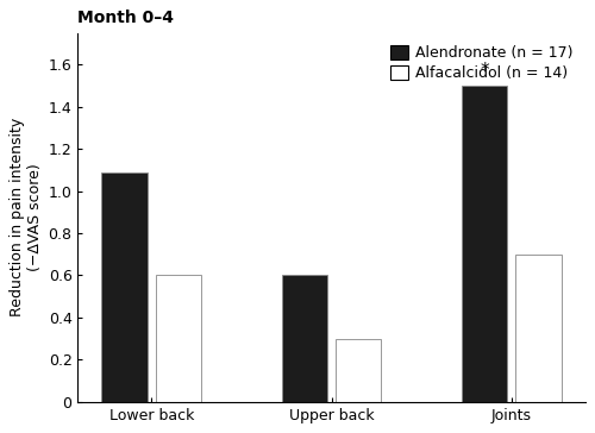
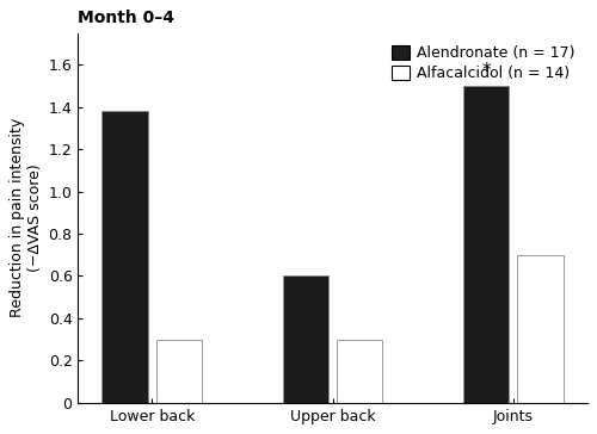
Alendronate (n = 17)/Lower back: 1.09 -> 1.38
Alfacalcidol (n = 14)/Lower back: 0.6 -> 0.3
